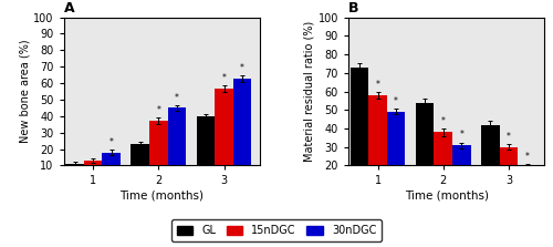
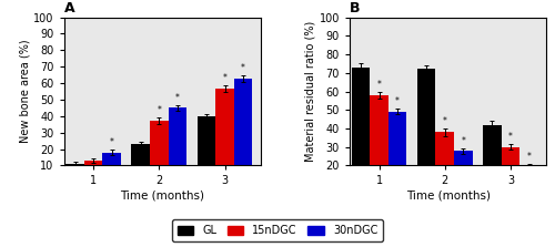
B/GL/2: 54 -> 72
B/30nDGC/2: 31 -> 28
